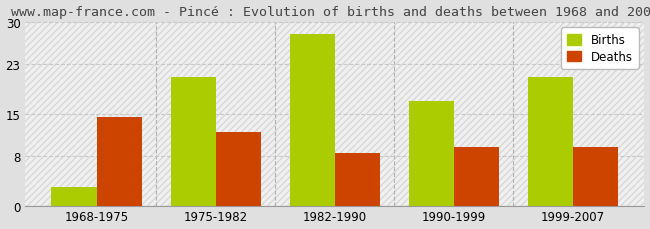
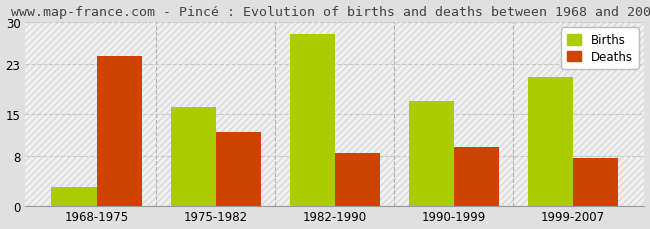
Deaths/1968-1975: 14.5 -> 24.4
Births/1975-1982: 21 -> 16
Deaths/1999-2007: 9.5 -> 7.8
